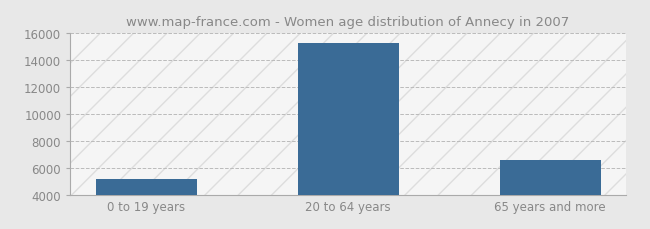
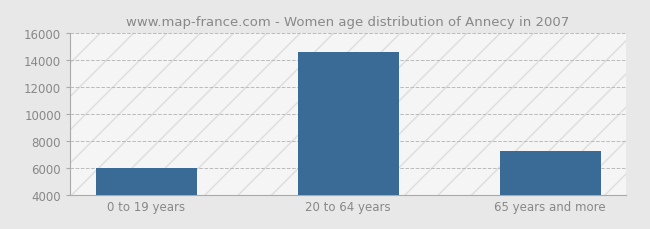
0 to 19 years: 5200 -> 6000
20 to 64 years: 15200 -> 14600
65 years and more: 6600 -> 7300
